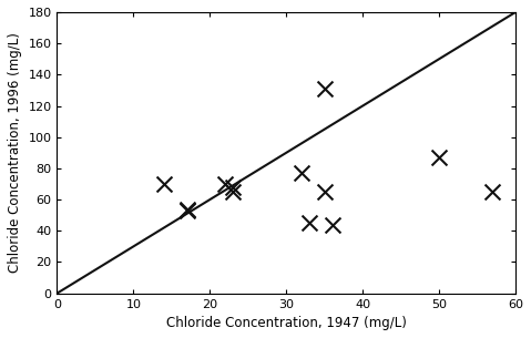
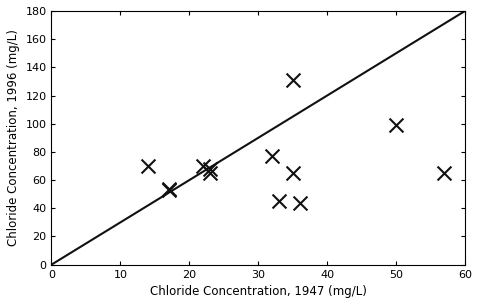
50: 87 -> 99
